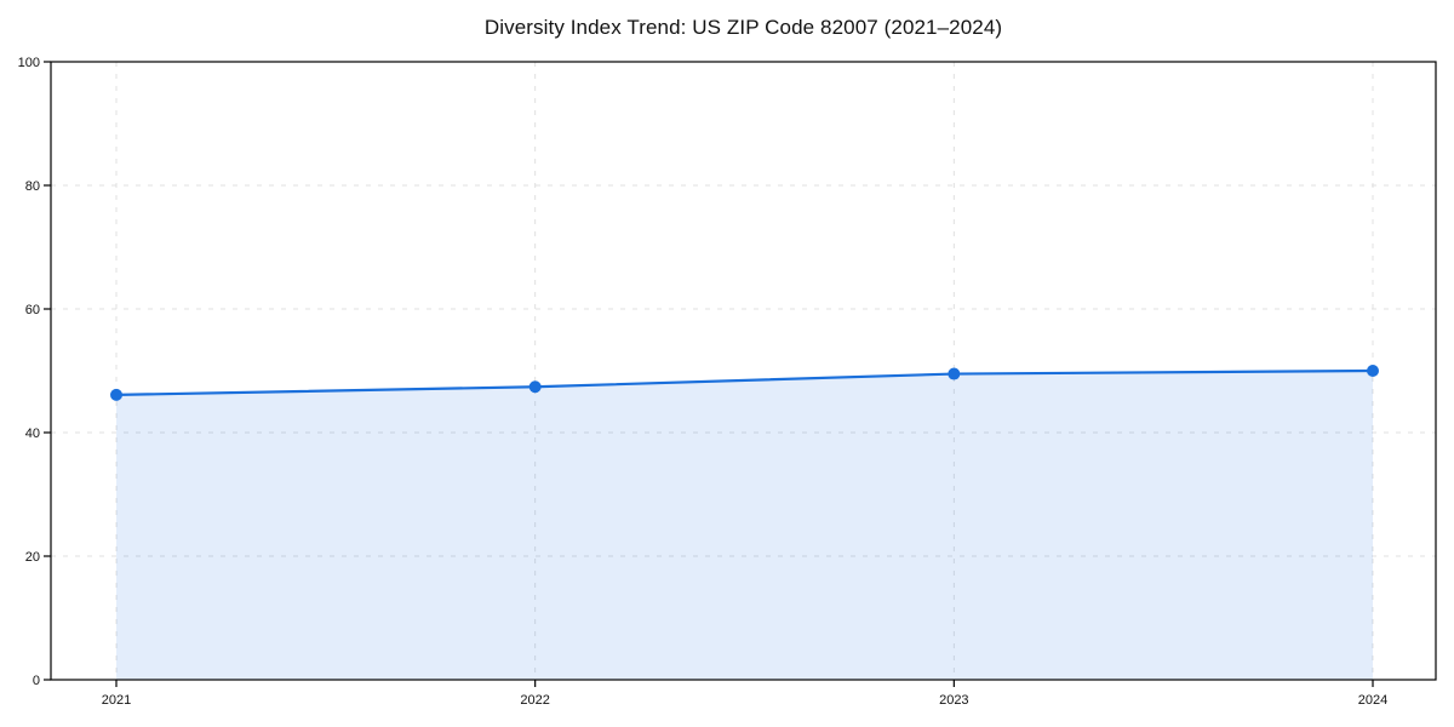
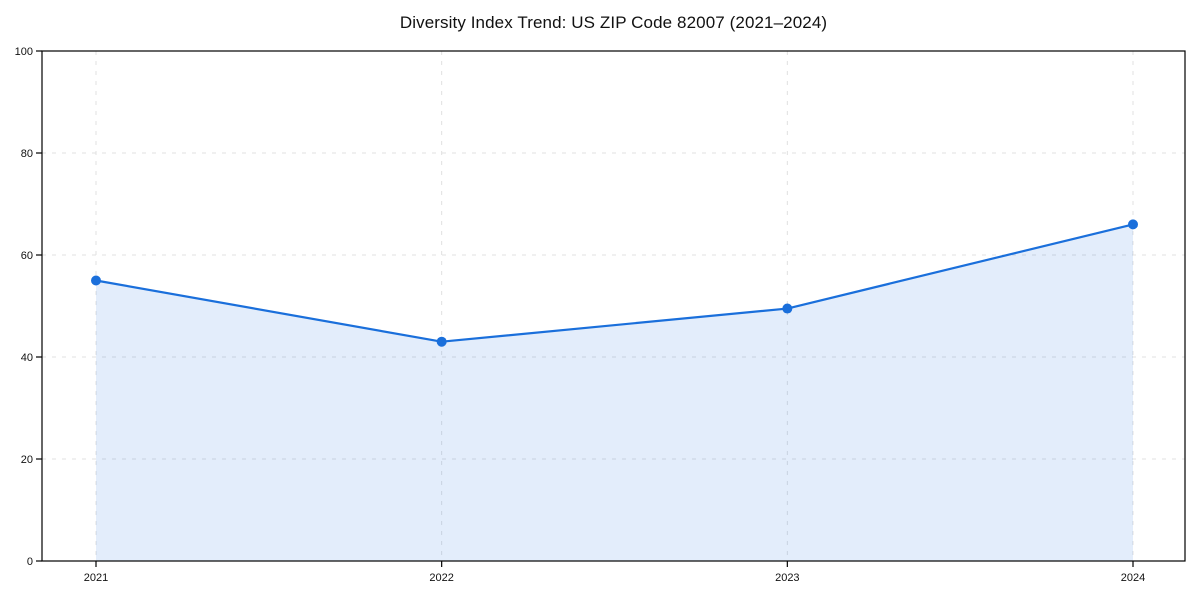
2021: 46 -> 55
2022: 47 -> 43
2024: 50 -> 66
